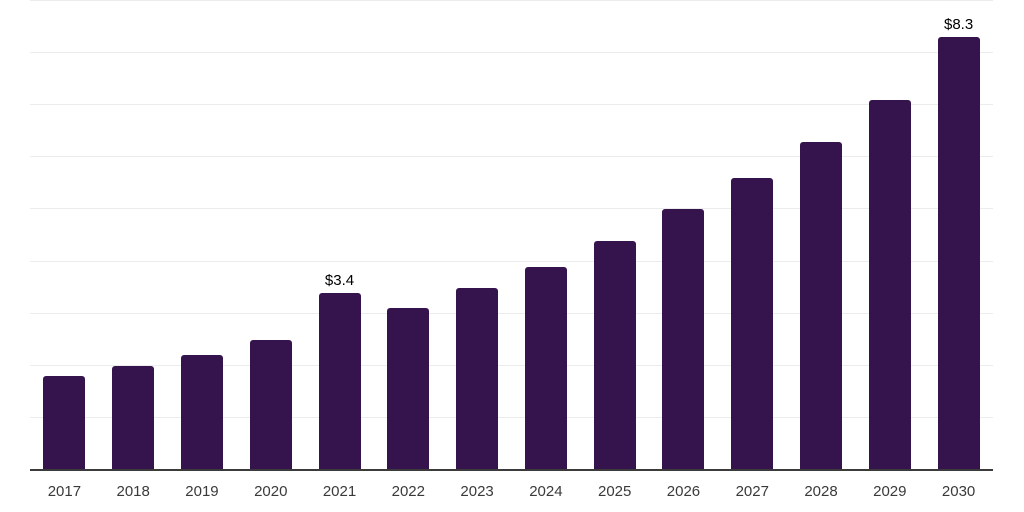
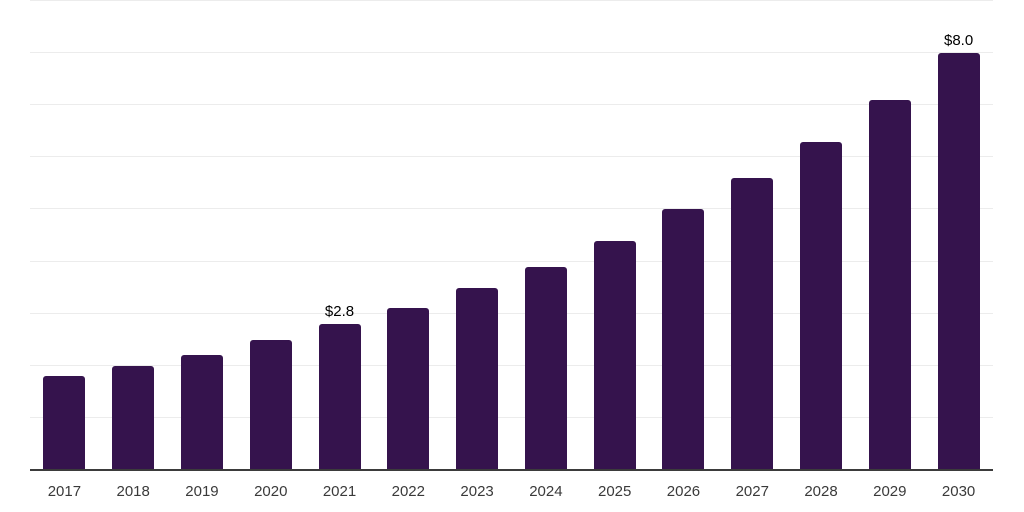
2021: $3.4 -> $2.8
2030: $8.3 -> $8.0
